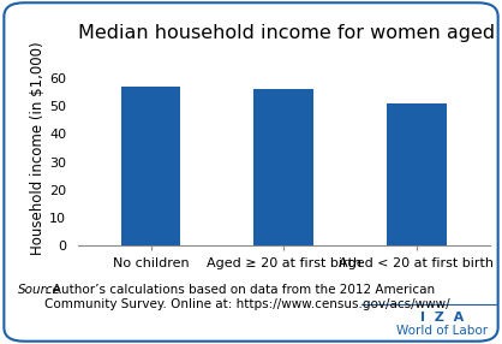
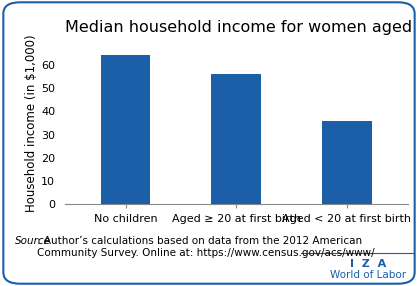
No children: 57 -> 64
Aged < 20 at first birth: 51 -> 36
